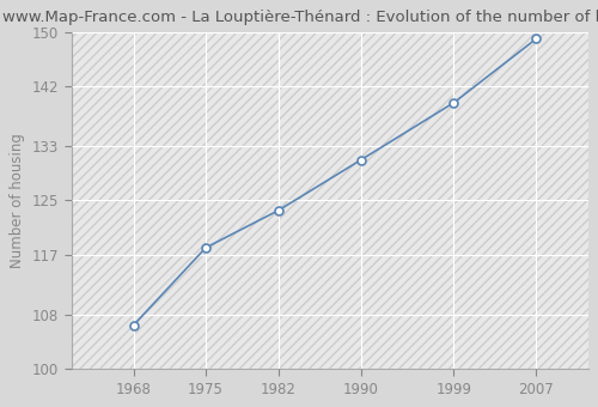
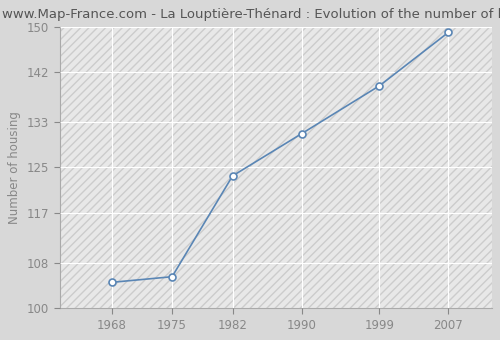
1968: 106.5 -> 104.6
1975: 118.0 -> 105.6
